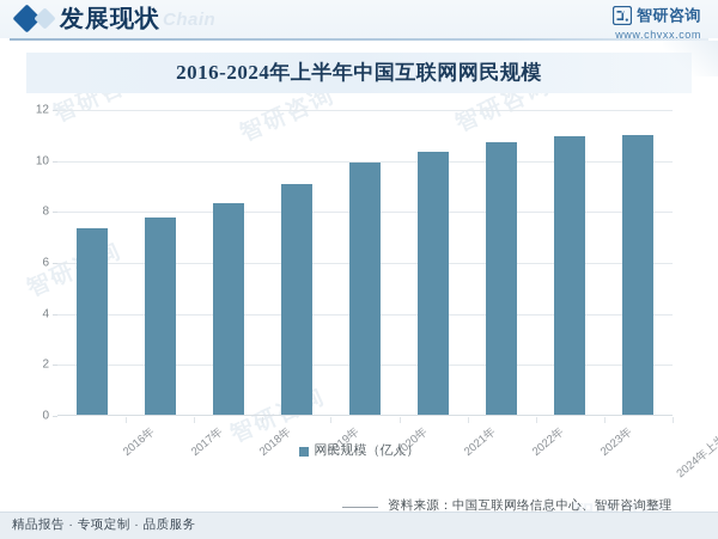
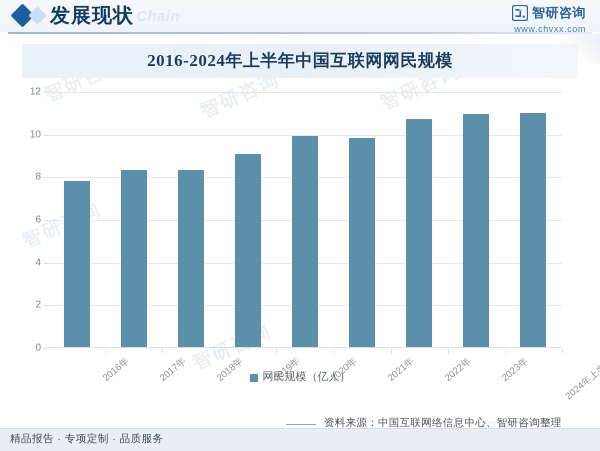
2016年: 7.3 -> 7.8
2017年: 7.7 -> 8.3
2021年: 10.3 -> 9.8
